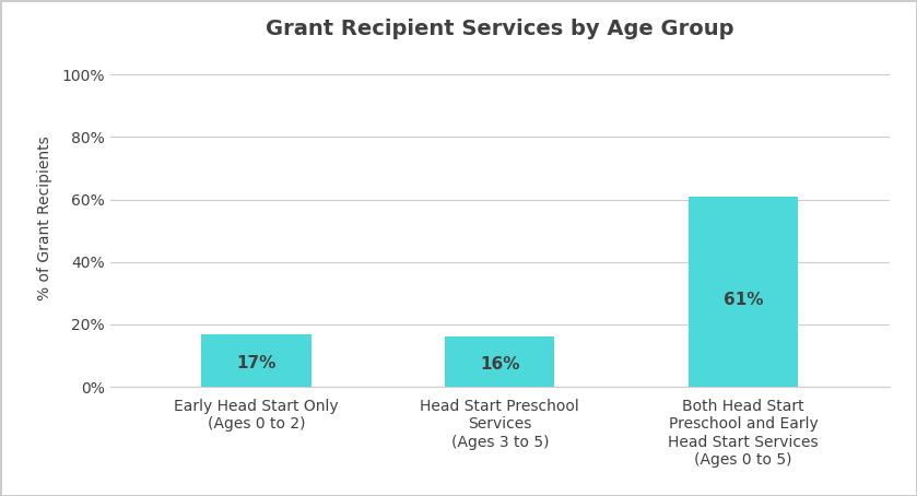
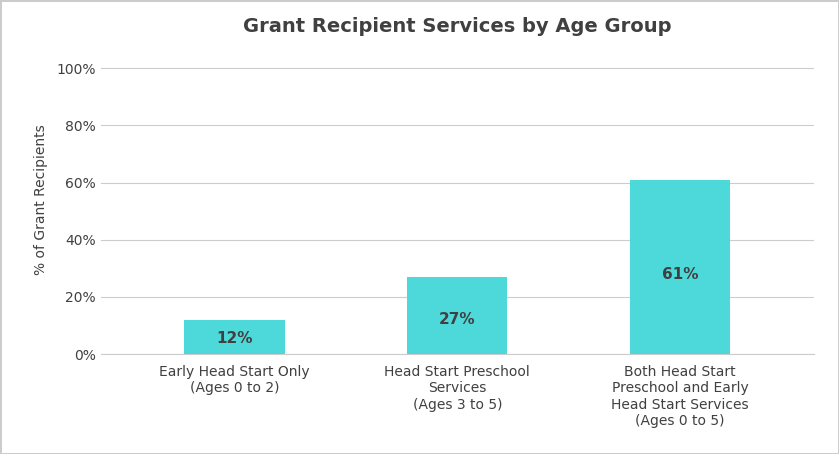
Early Head Start Only (Ages 0 to 2): 17% -> 12%
Head Start Preschool Services (Ages 3 to 5): 16% -> 27%
